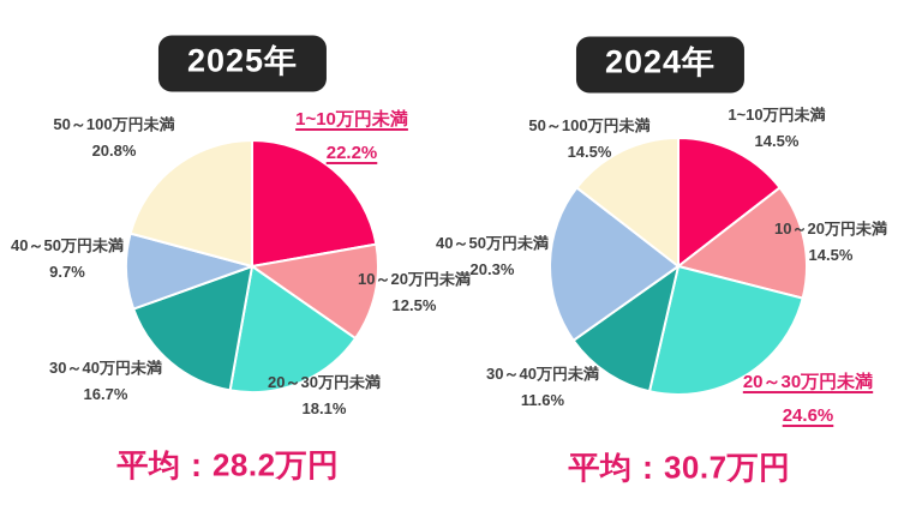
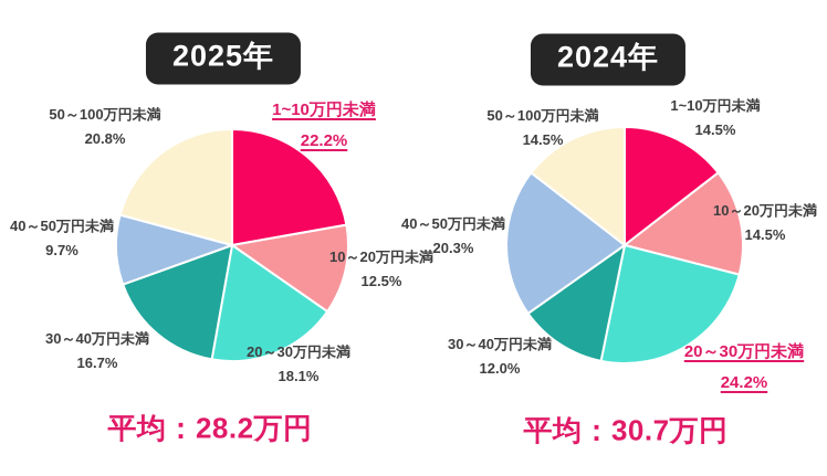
2024年/20～30万円未満: 24.6% -> 24.2%
2024年/30～40万円未満: 11.6% -> 12.0%
